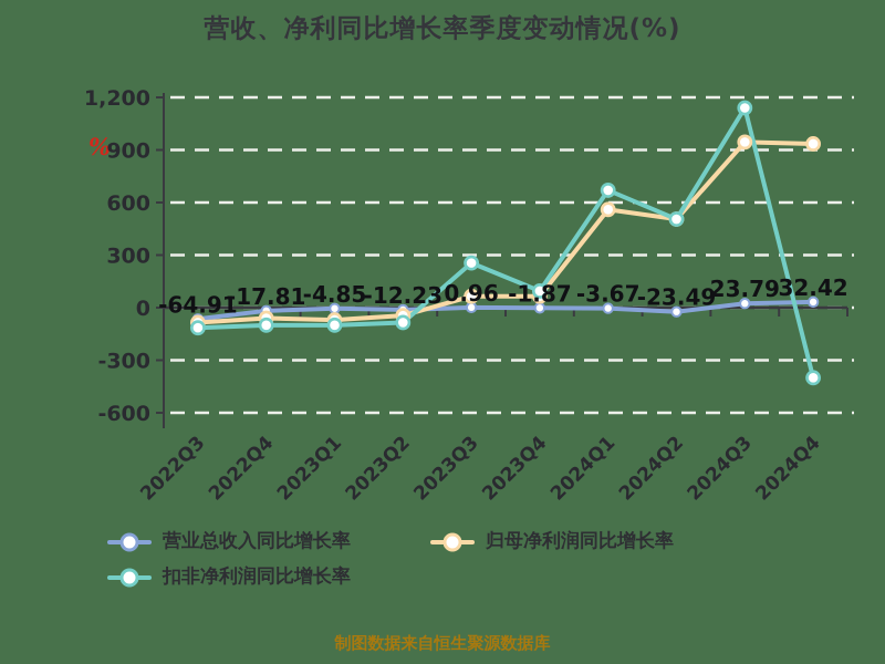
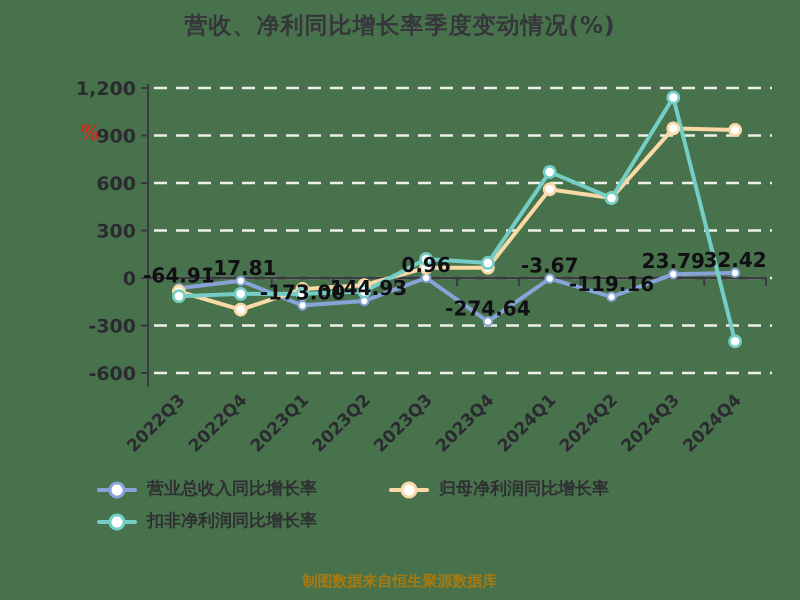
归母净利润同比增长率/2022Q4: -60 -> -200
营业总收入同比增长率/2023Q1: -4.85 -> -173.00
营业总收入同比增长率/2023Q2: -12.23 -> -144.93
扣非净利润同比增长率/2023Q3: 260 -> 120
营业总收入同比增长率/2023Q4: -1.87 -> -274.64
营业总收入同比增长率/2024Q2: -23.49 -> -119.16
